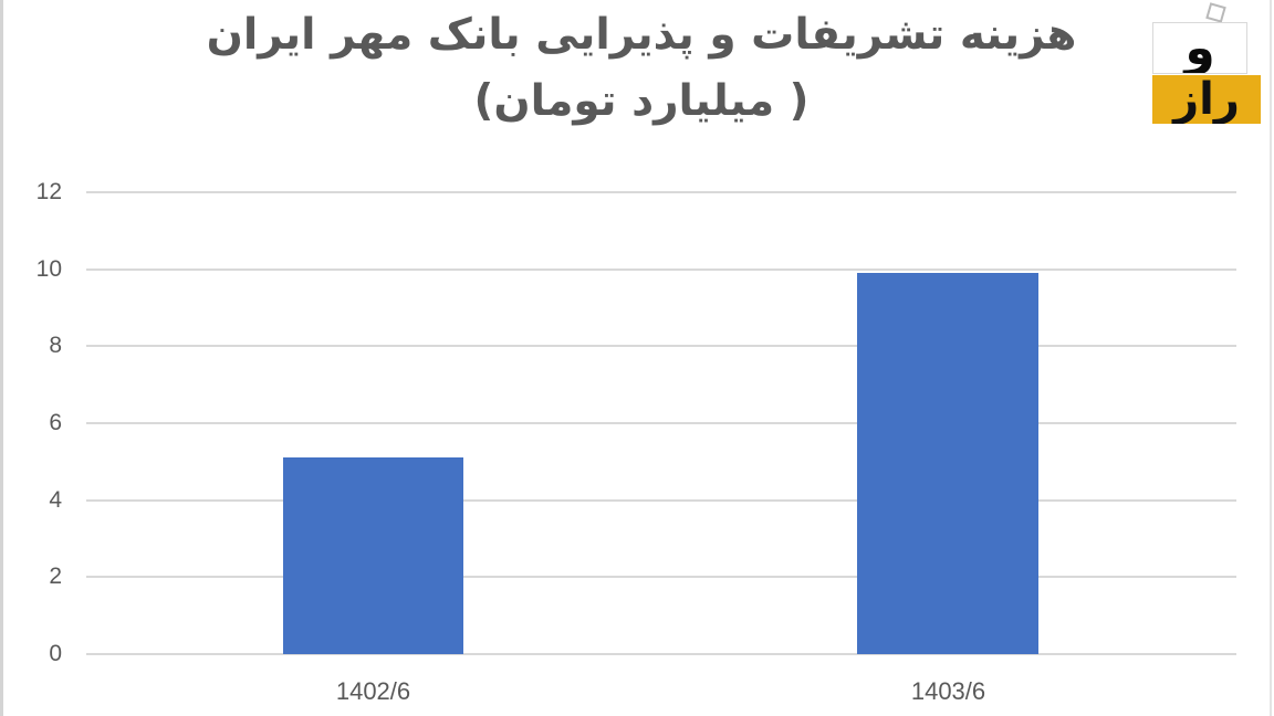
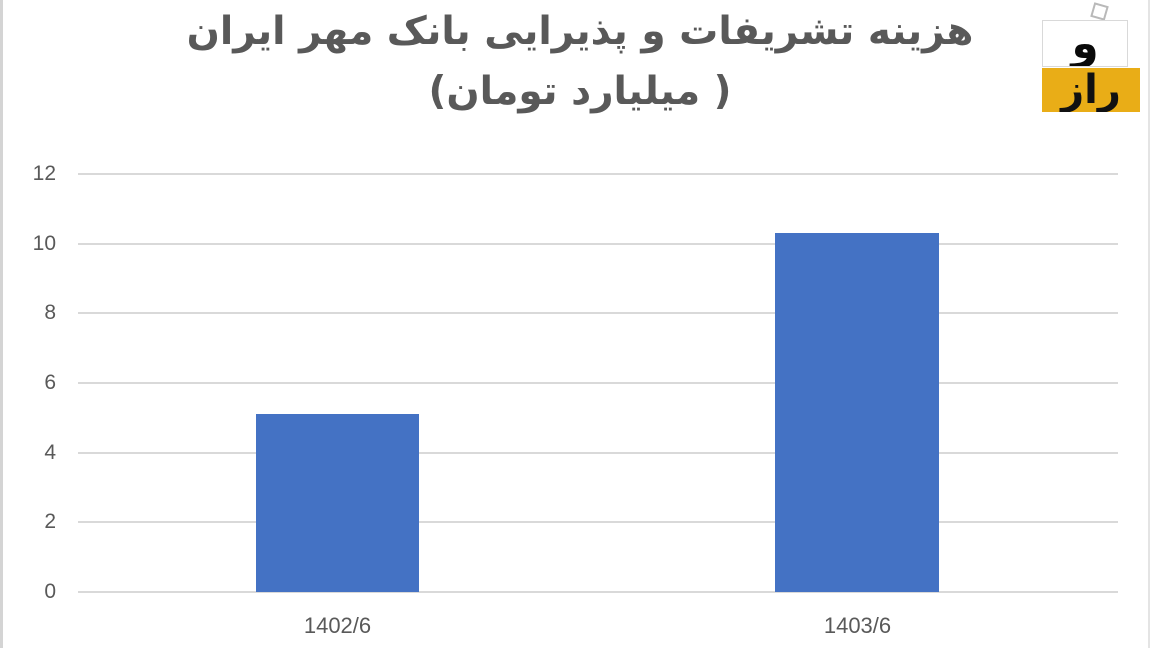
1403/6: 9.9 -> 10.3
